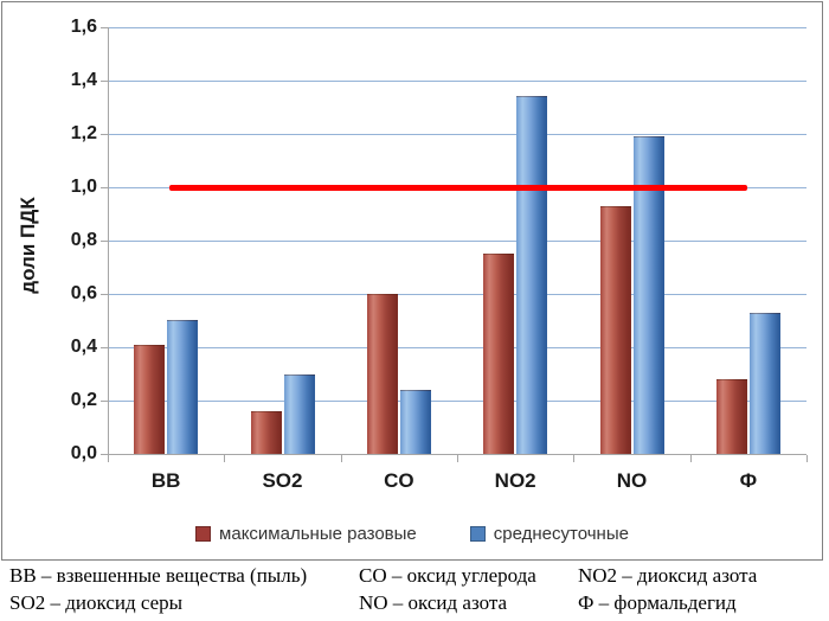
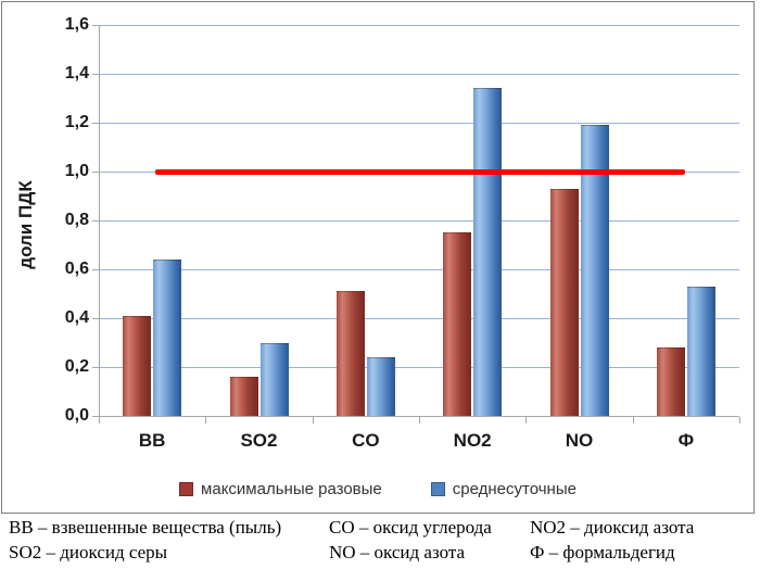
среднесуточные/ВВ: 0,50 -> 0,64
максимальные разовые/CO: 0,60 -> 0,51
